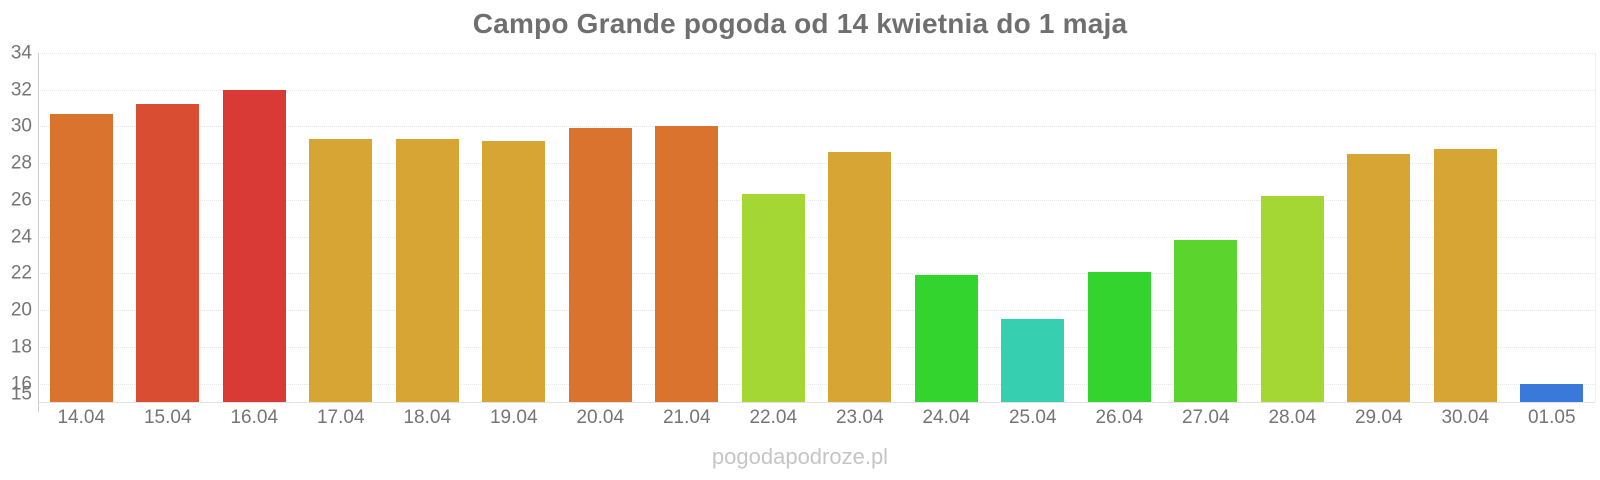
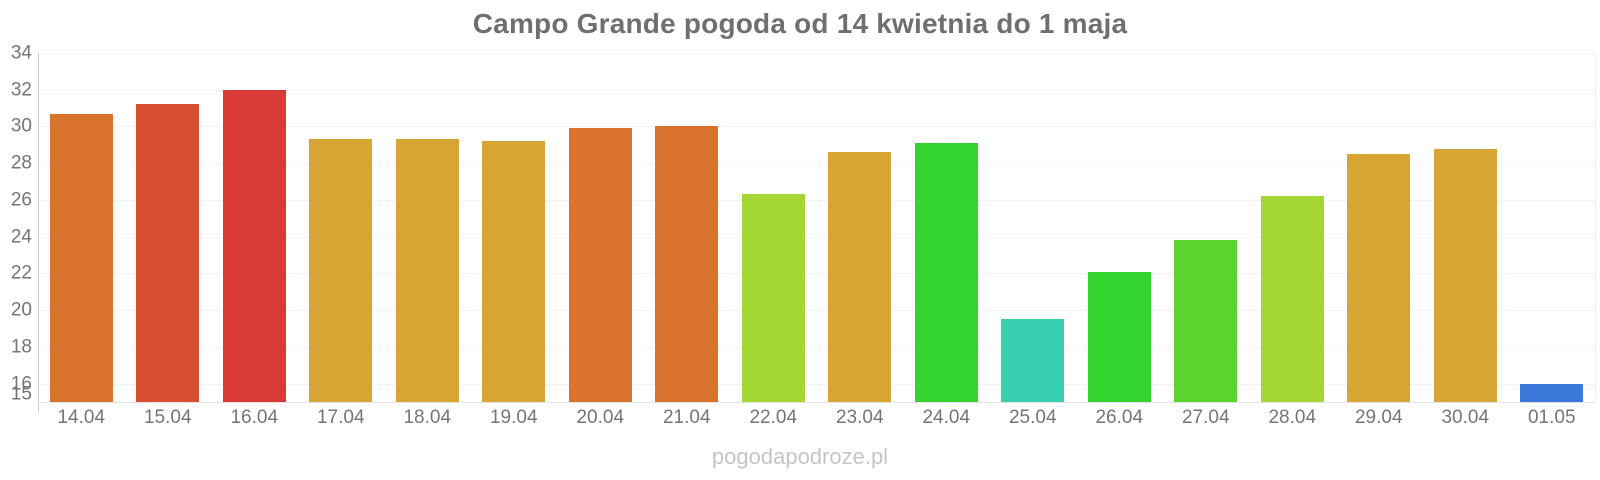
24.04: 21.9 -> 29.1
